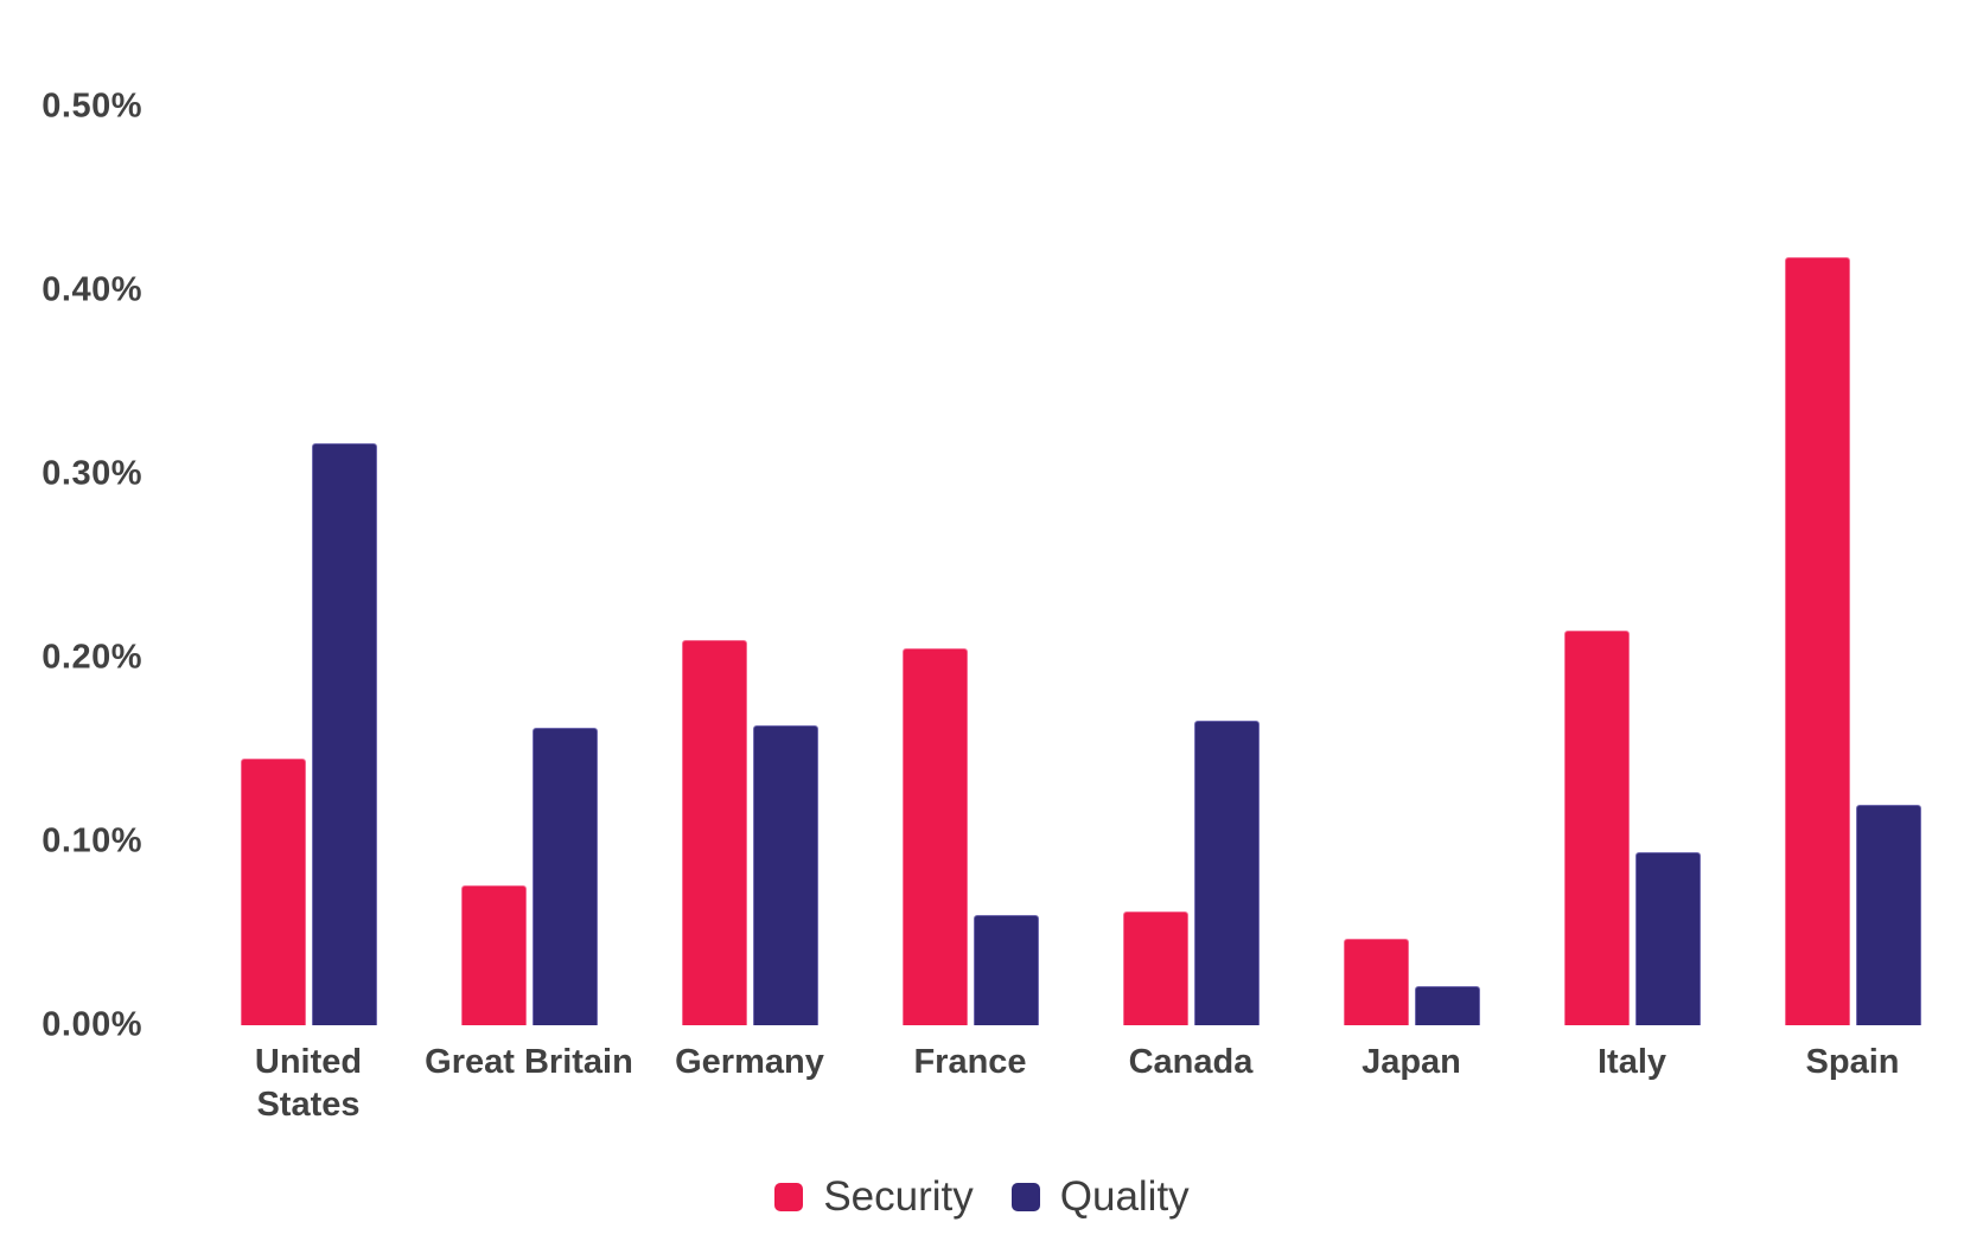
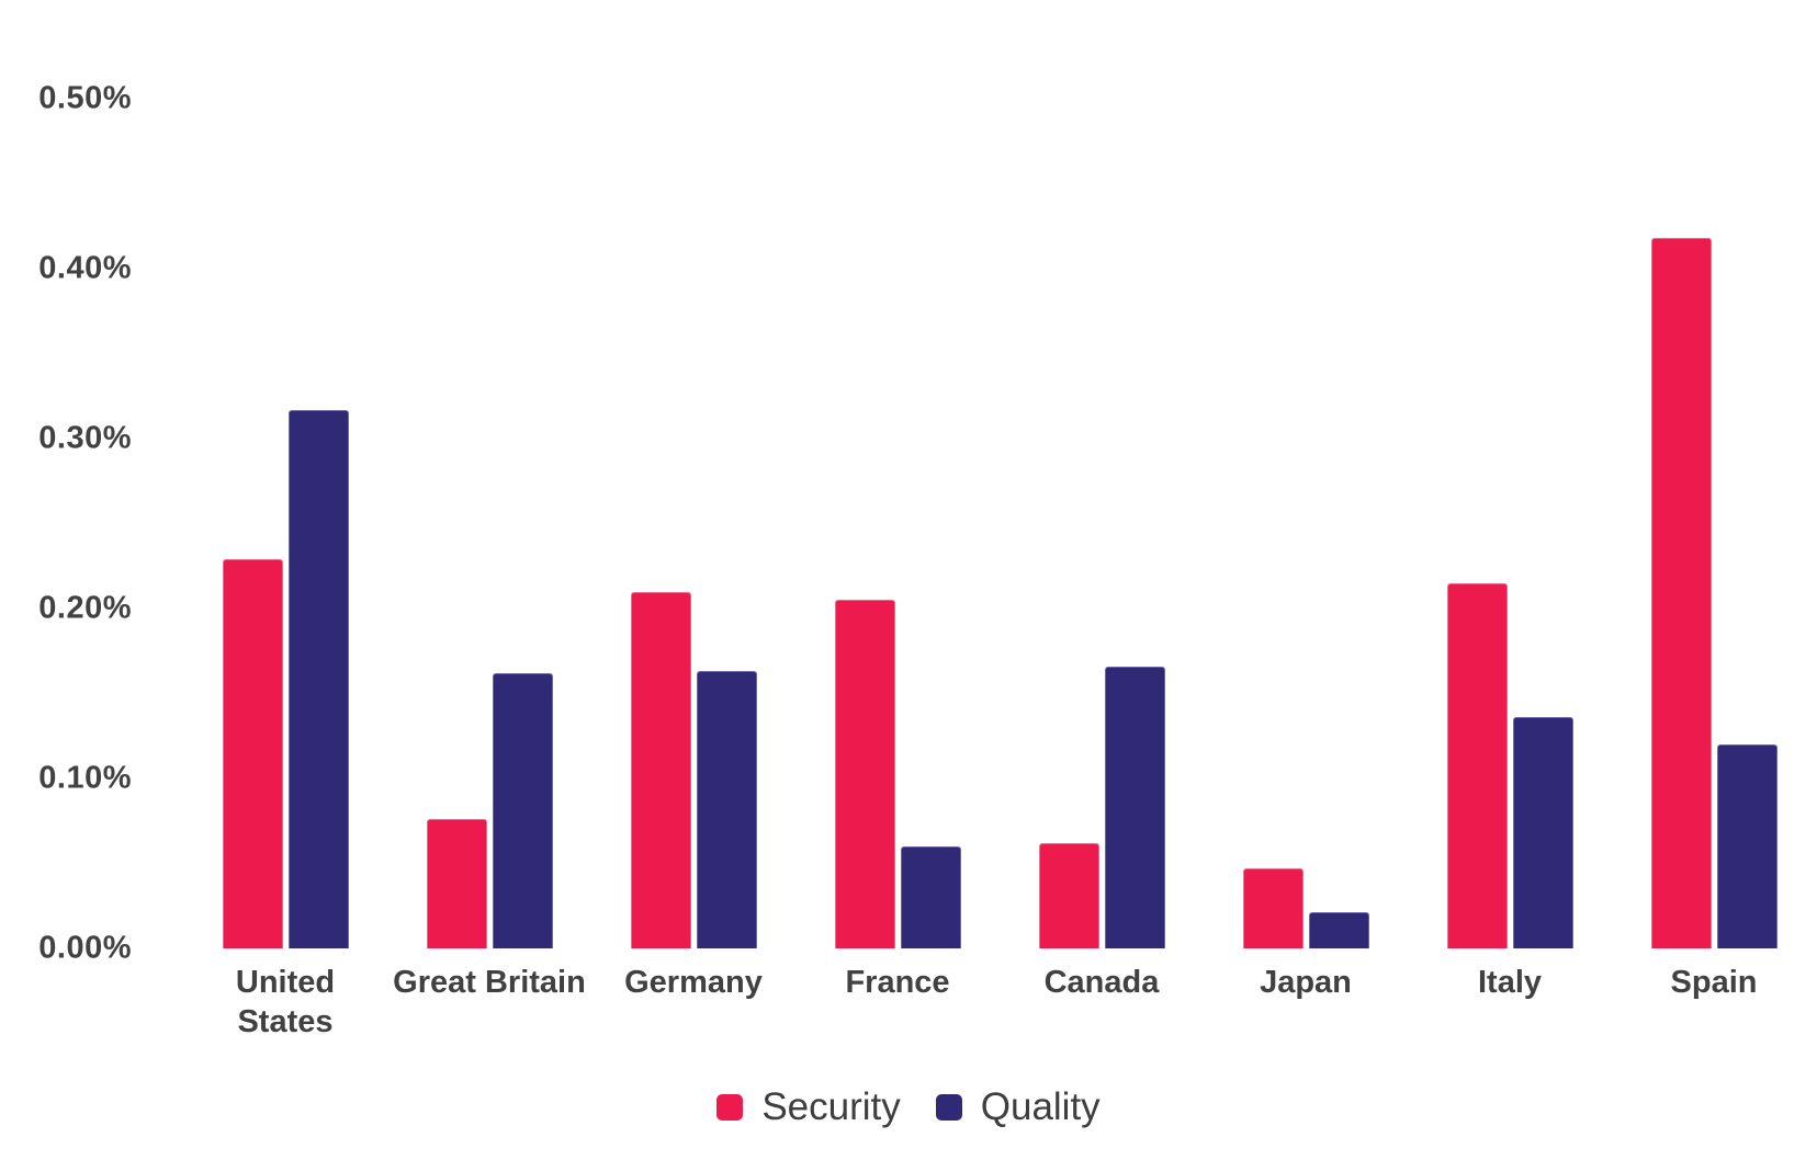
Security/United States: 0.145% -> 0.229%
Quality/Italy: 0.094% -> 0.136%
